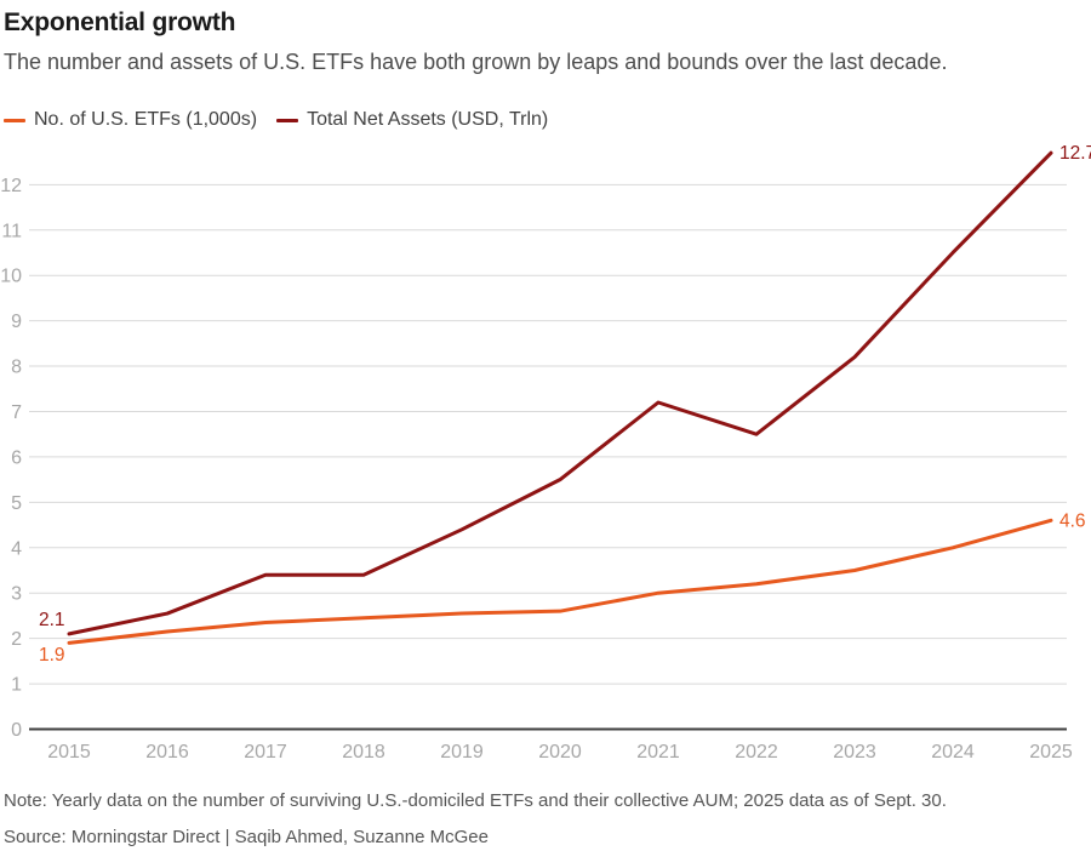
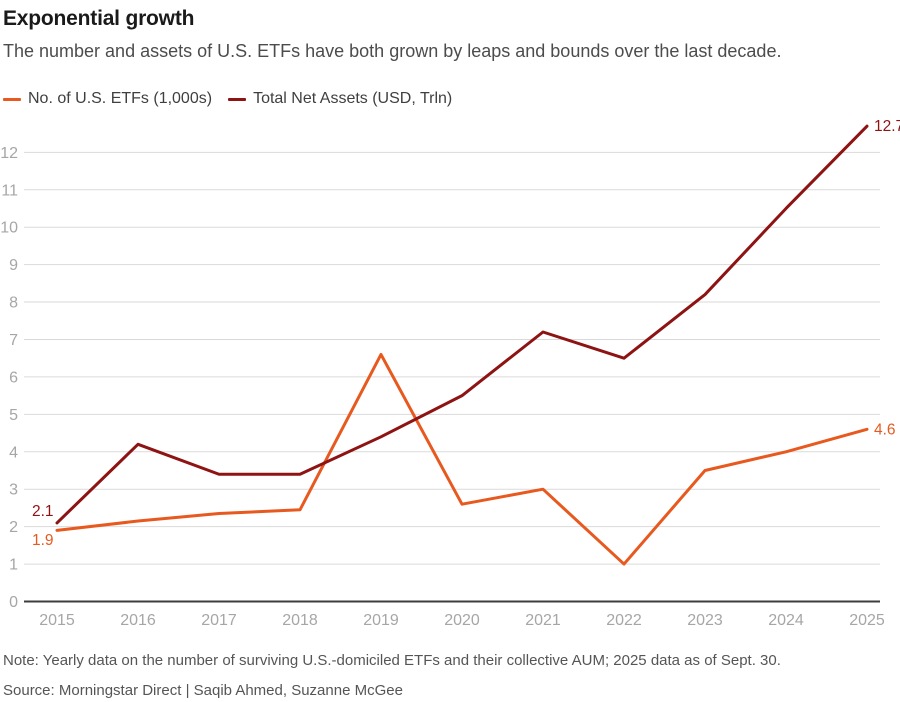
Total Net Assets (USD, Trln)/2016: 2.5 -> 4.2
No. of U.S. ETFs (1,000s)/2019: 2.5 -> 6.6
No. of U.S. ETFs (1,000s)/2022: 3.2 -> 1.0
